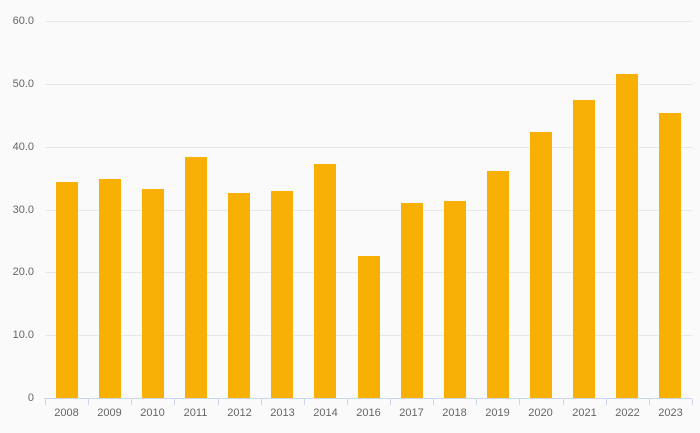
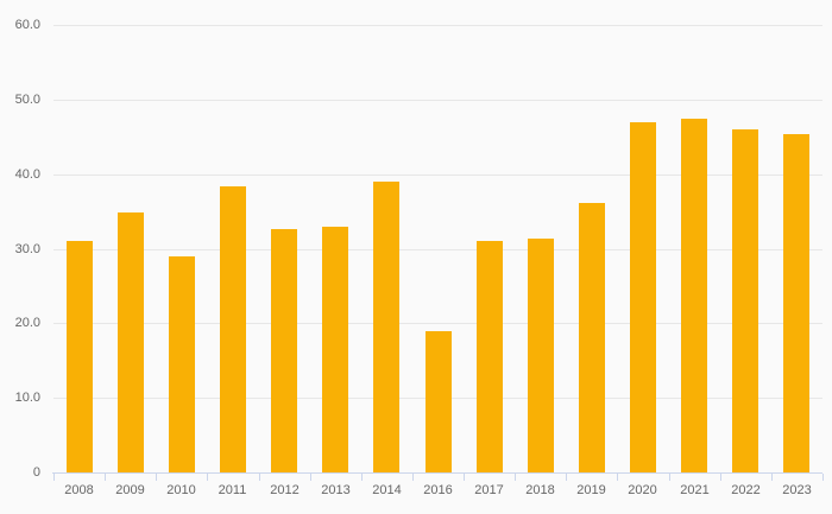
2008: 34 -> 31
2010: 33 -> 29
2014: 37 -> 39
2016: 23 -> 19
2020: 42 -> 47
2022: 52 -> 46
